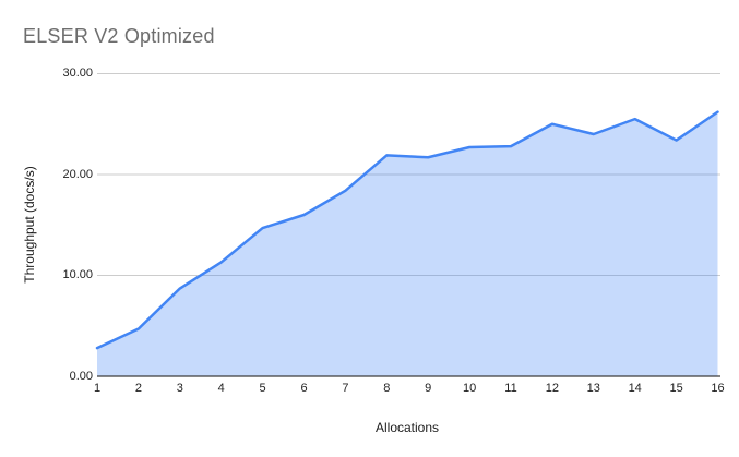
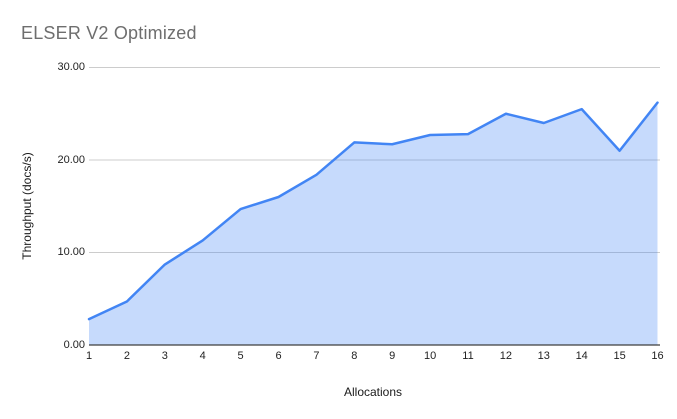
15: 23 -> 21
